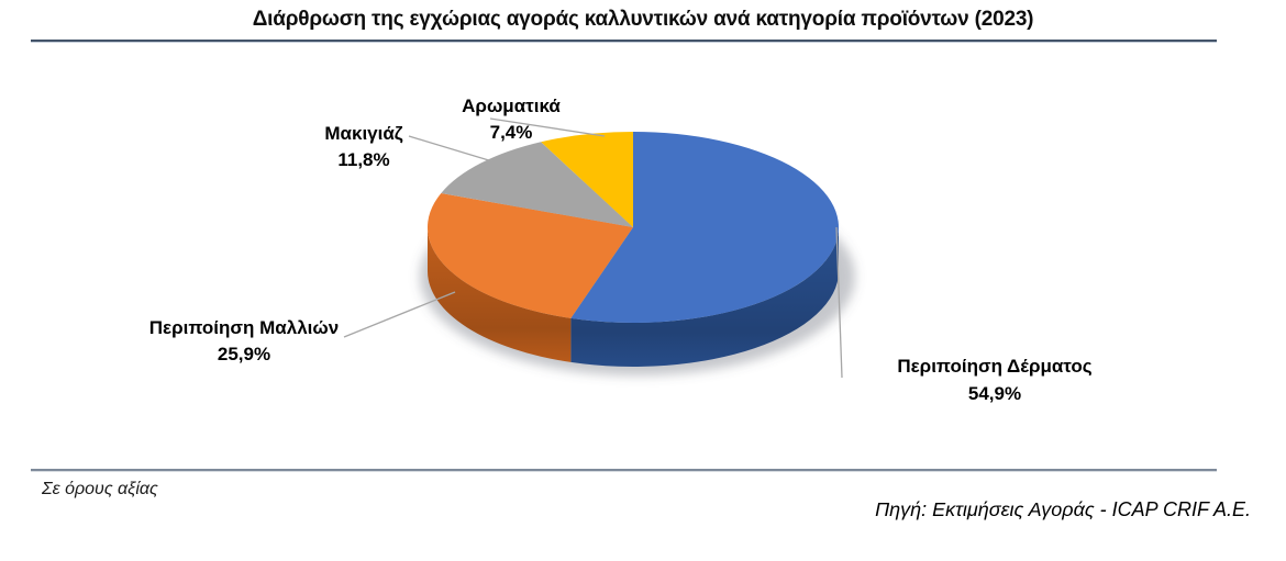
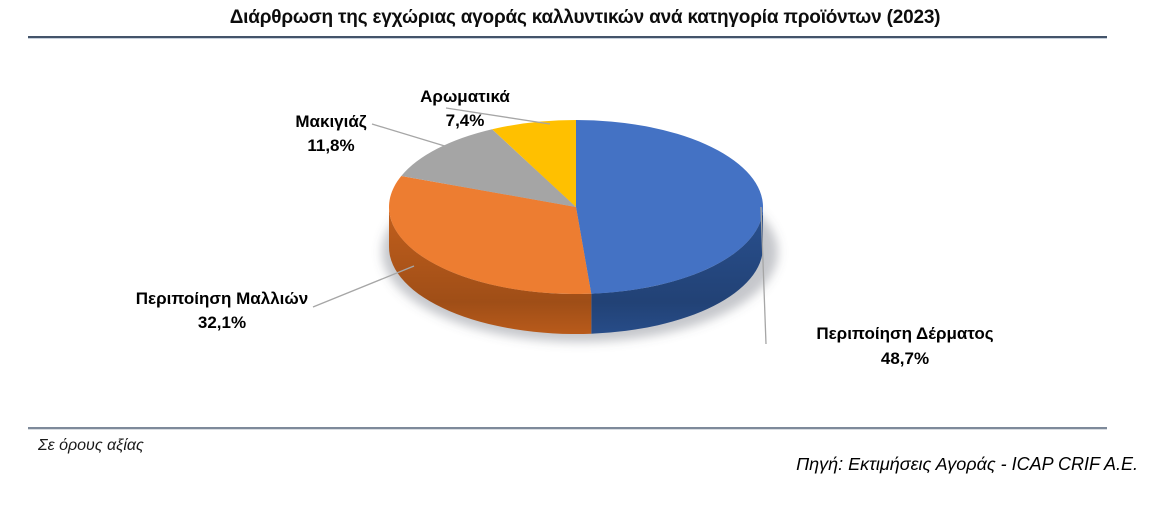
Περιποίηση Δέρματος: 54,9% -> 48,7%
Περιποίηση Μαλλιών: 25,9% -> 32,1%
